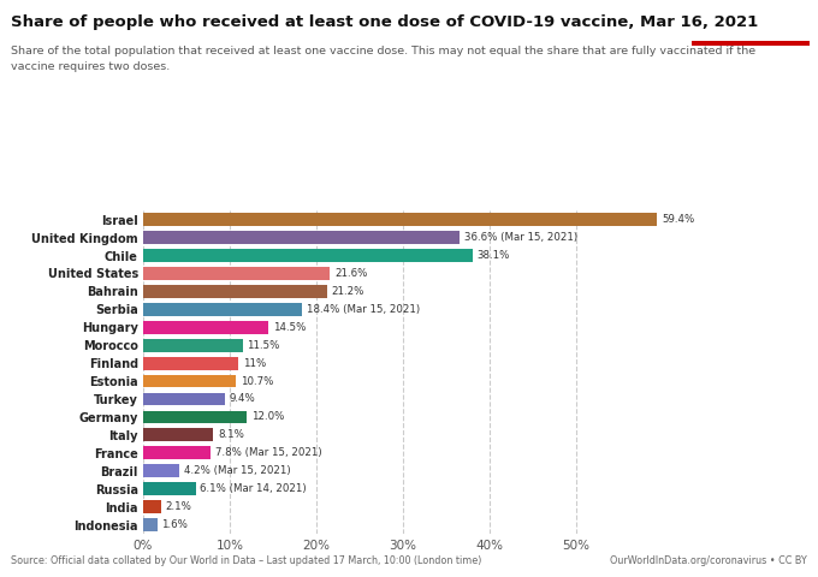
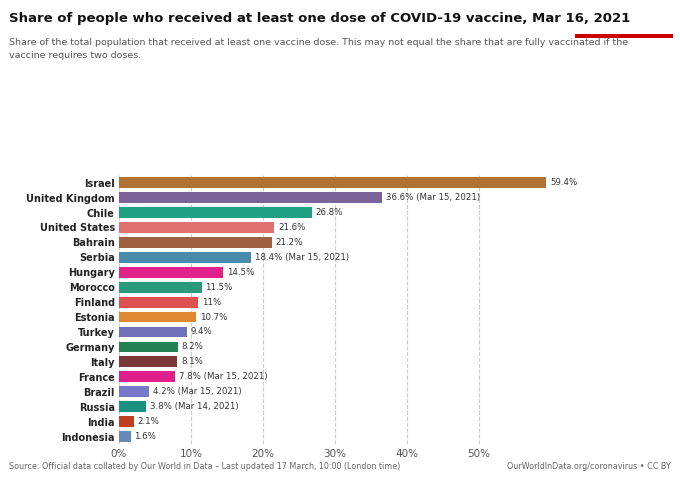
Chile: 38.1% -> 26.8%
Germany: 12.0% -> 8.2%
Russia: 6.1% -> 3.8%
